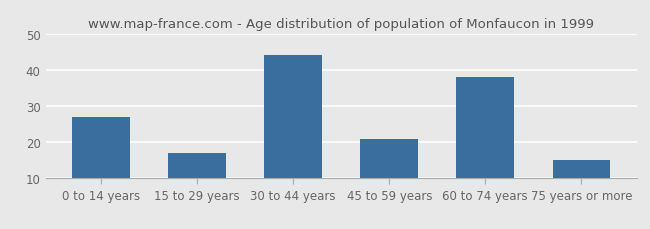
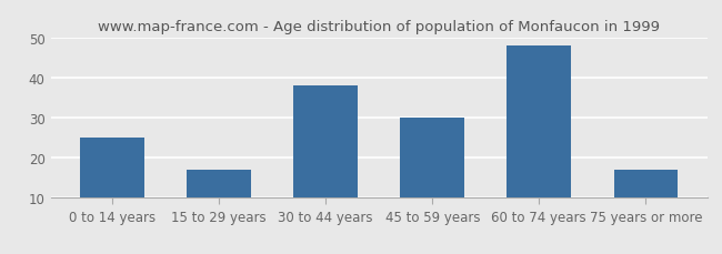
0 to 14 years: 27 -> 25
30 to 44 years: 44 -> 38
45 to 59 years: 21 -> 30
60 to 74 years: 38 -> 48
75 years or more: 15 -> 17
